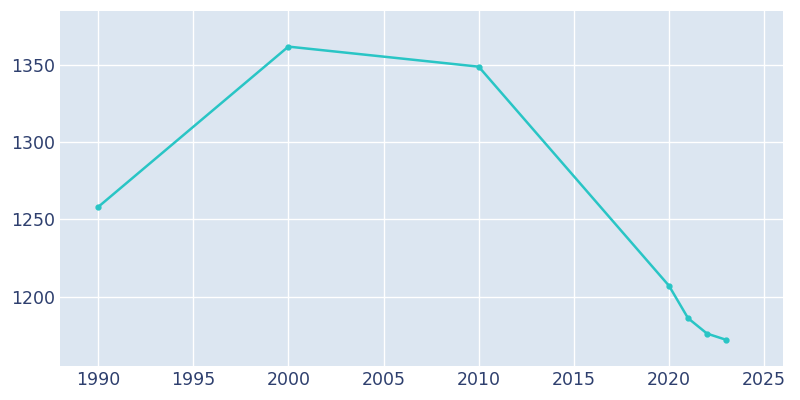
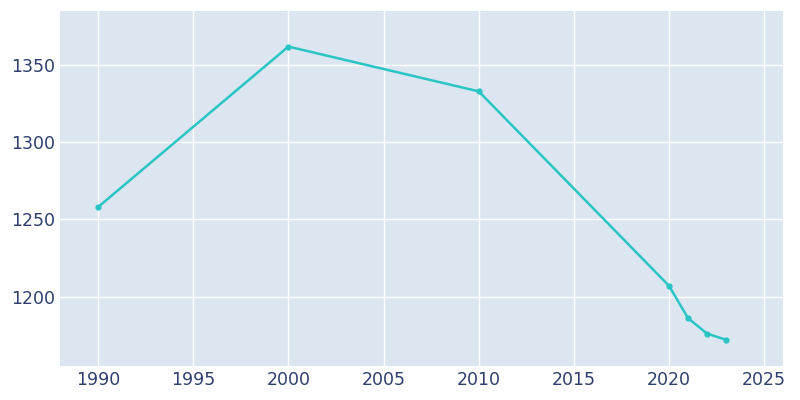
2010: 1349 -> 1333
